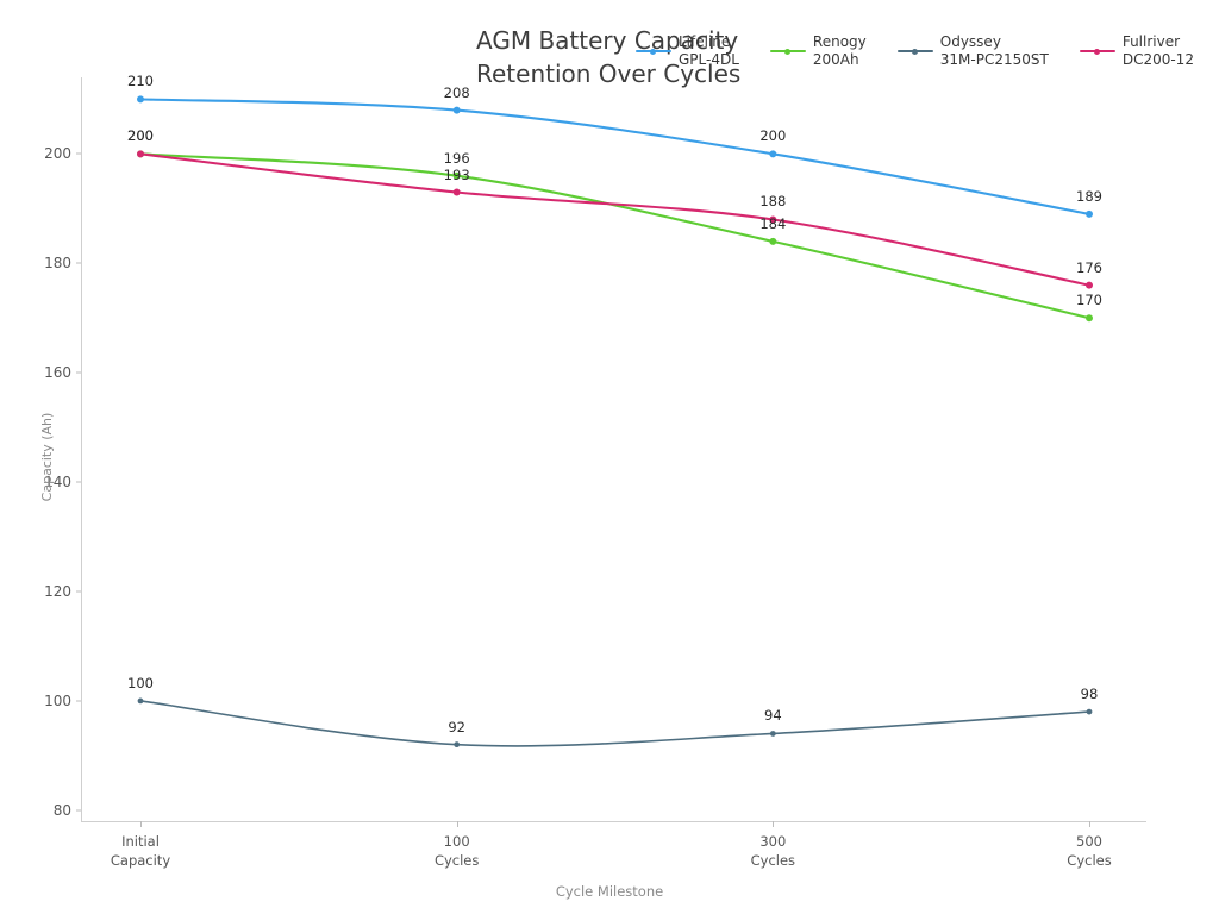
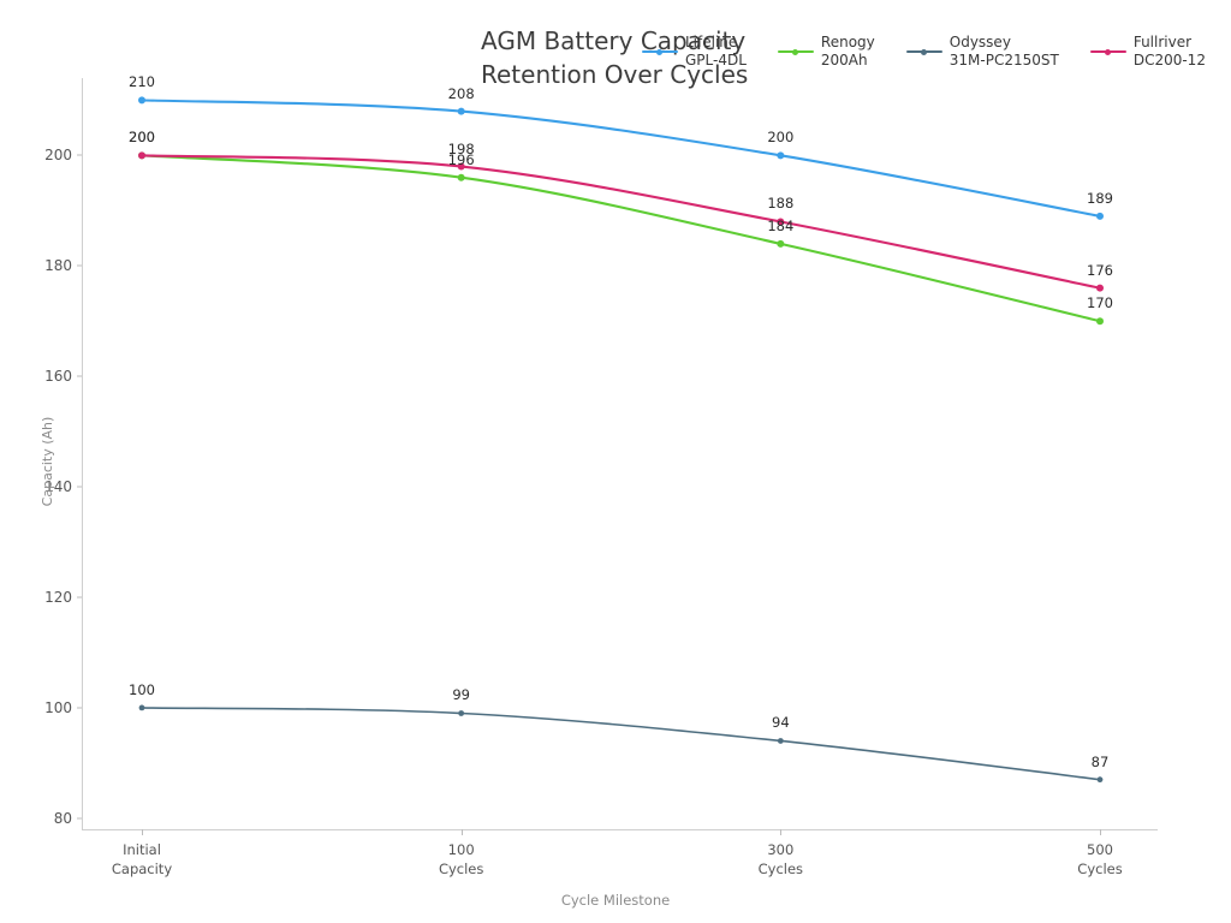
Odyssey 31M-PC2150ST/100 Cycles: 92 -> 99
Fullriver DC200-12/100 Cycles: 193 -> 198
Odyssey 31M-PC2150ST/500 Cycles: 98 -> 87
